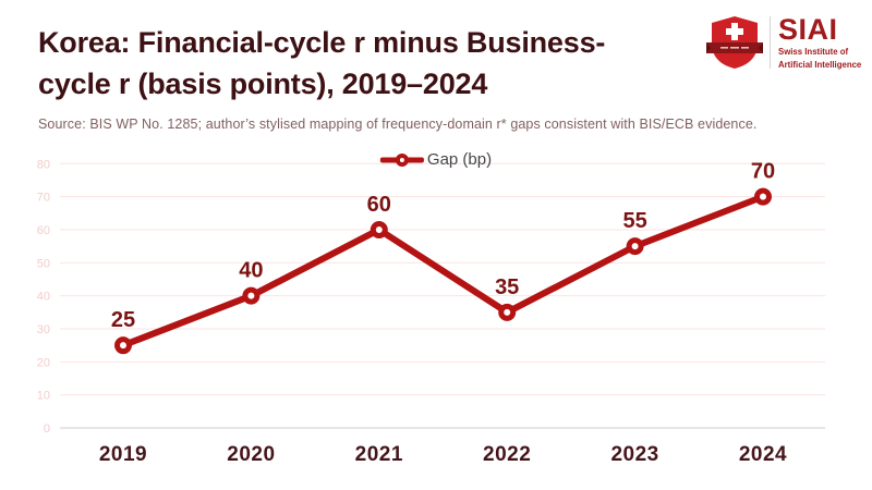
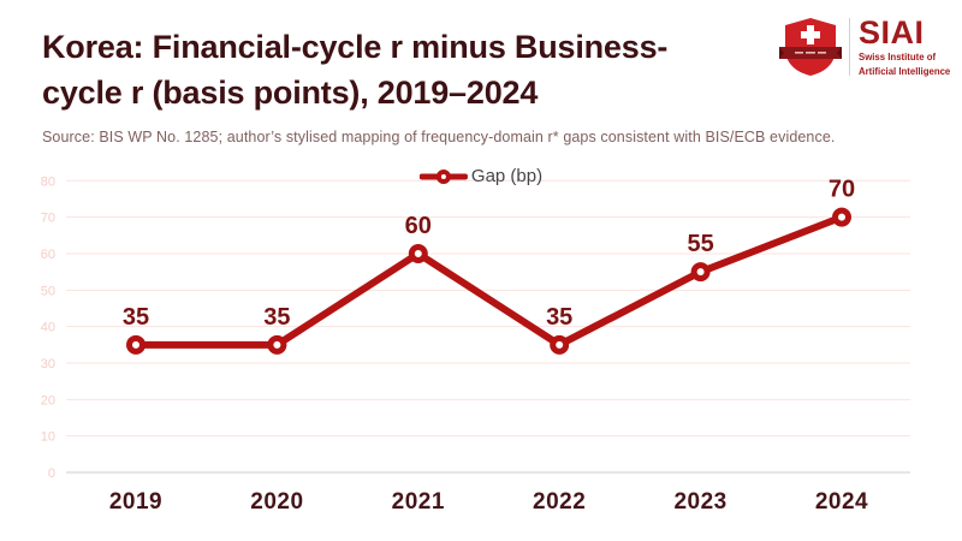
2019: 25 -> 35
2020: 40 -> 35
